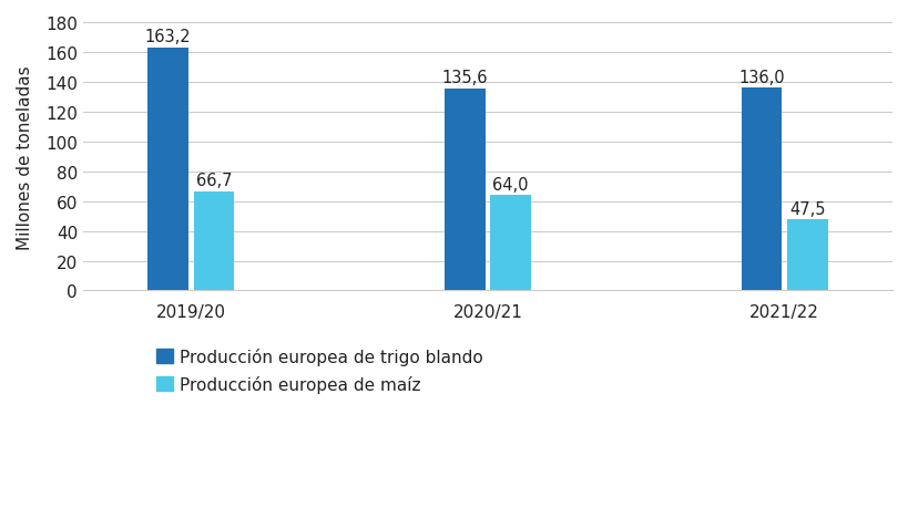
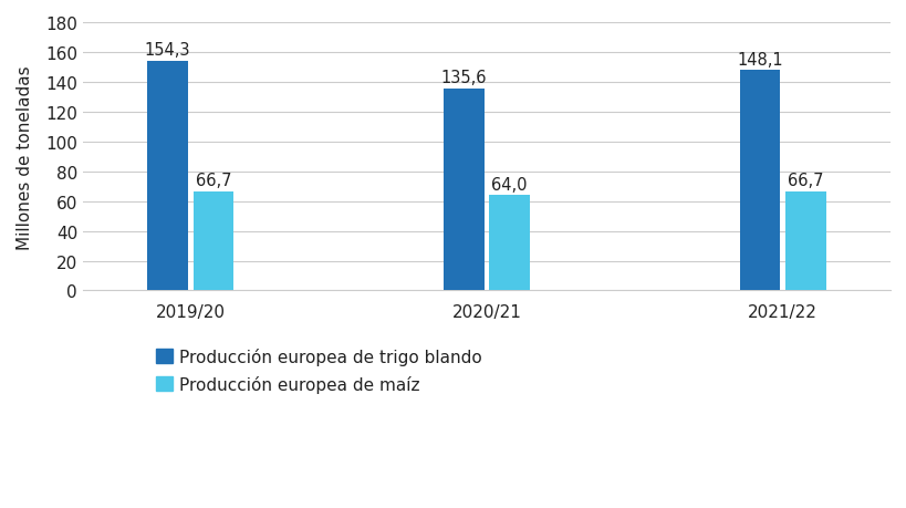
Producción europea de trigo blando/2019/20: 163,2 -> 154,3
Producción europea de trigo blando/2021/22: 136,0 -> 148,1
Producción europea de maíz/2021/22: 47,5 -> 66,7
